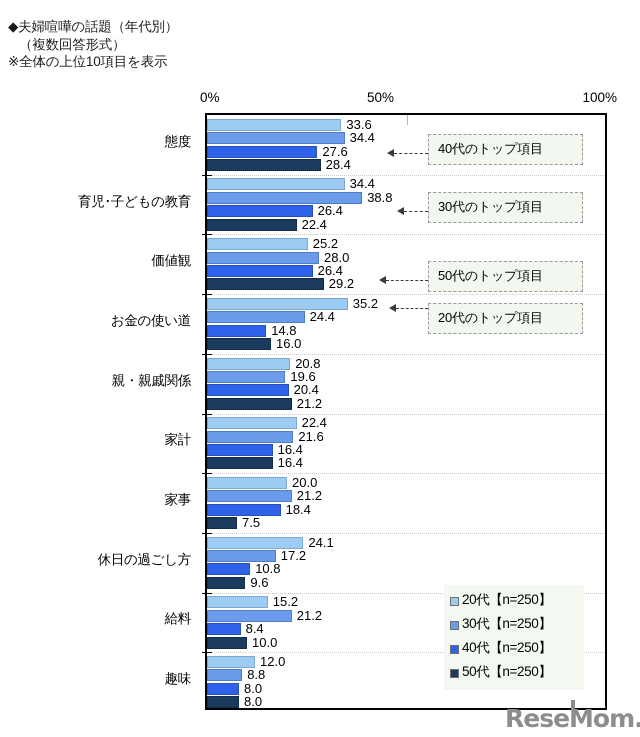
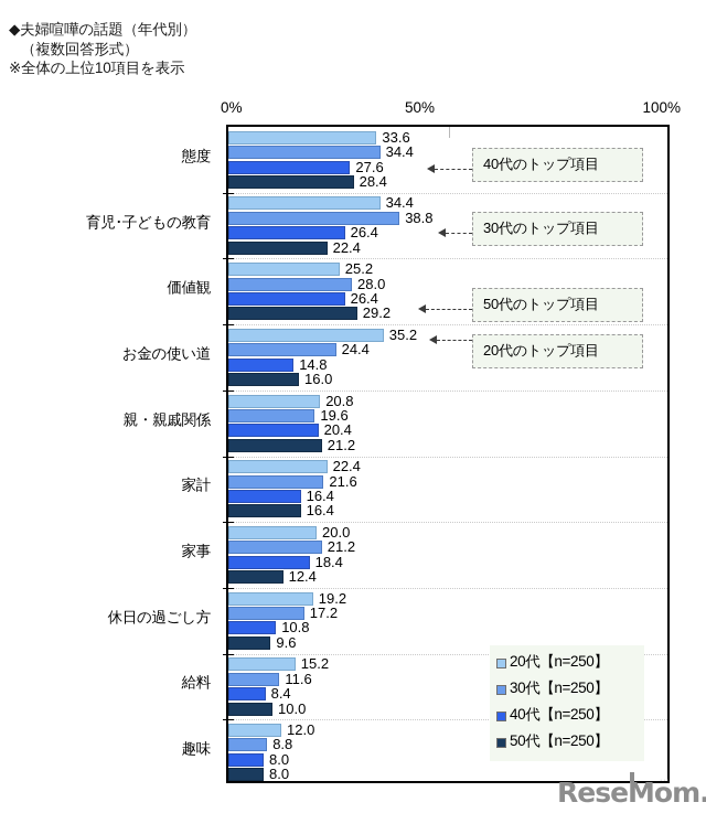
50代【n=250】/家事: 7.5 -> 12.4
20代【n=250】/休日の過ごし方: 24.1 -> 19.2
30代【n=250】/給料: 21.2 -> 11.6
